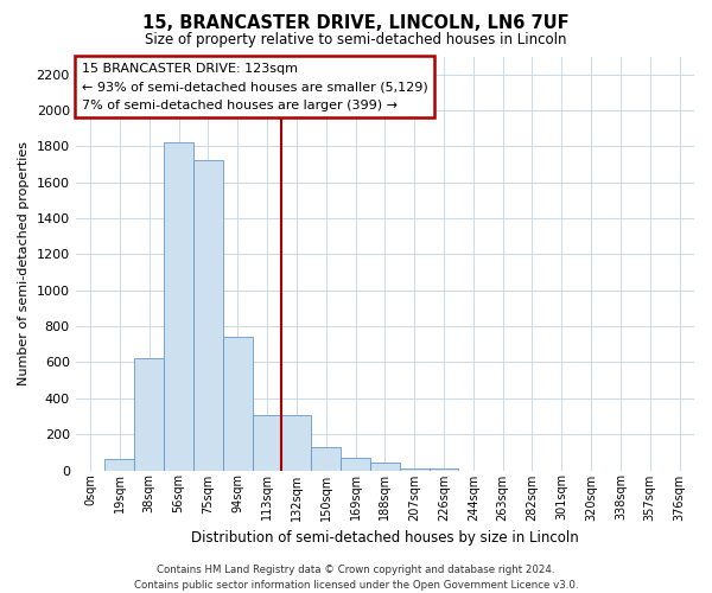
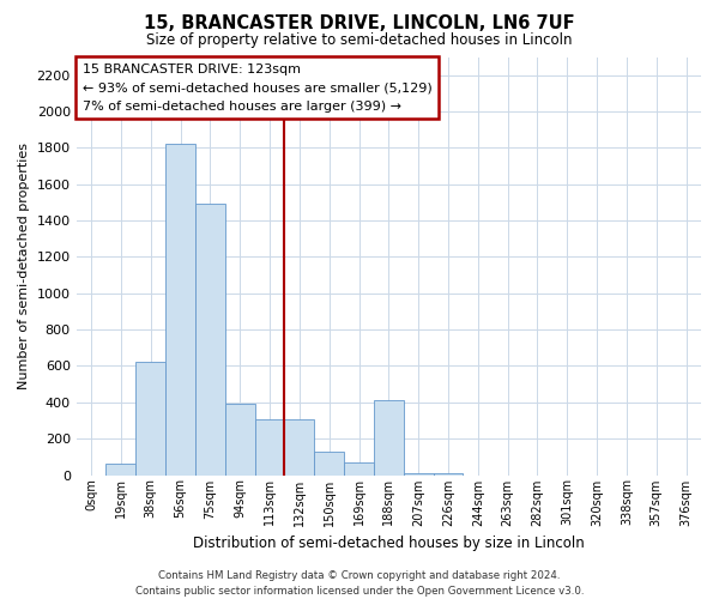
75sqm: 1720 -> 1490
94sqm: 740 -> 390
188sqm: 40 -> 410
